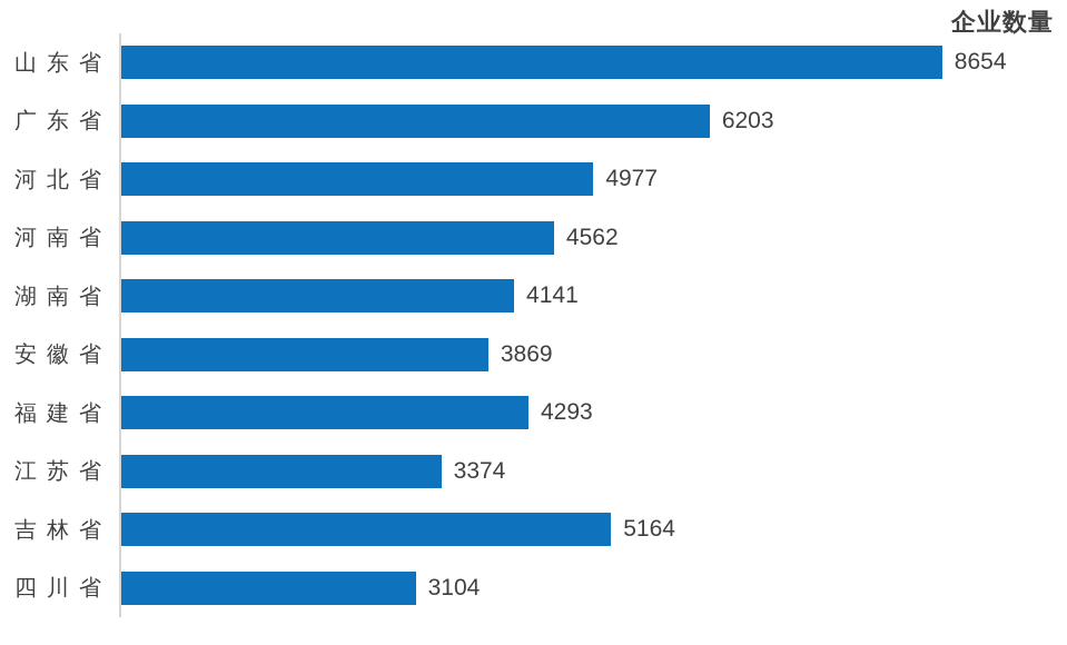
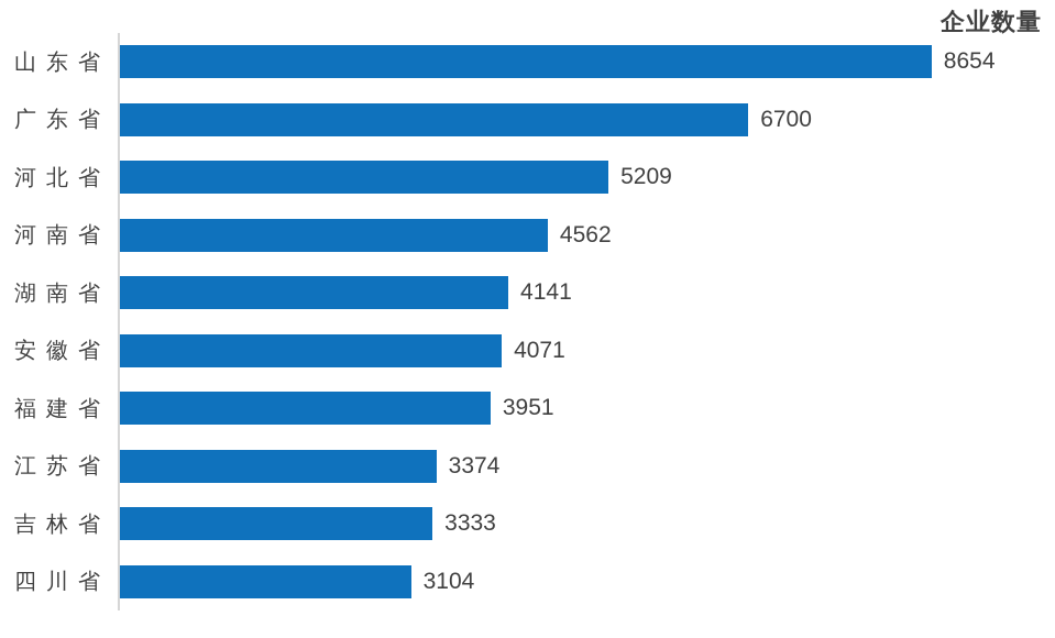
广东省: 6203 -> 6700
河北省: 4977 -> 5209
安徽省: 3869 -> 4071
福建省: 4293 -> 3951
吉林省: 5164 -> 3333
